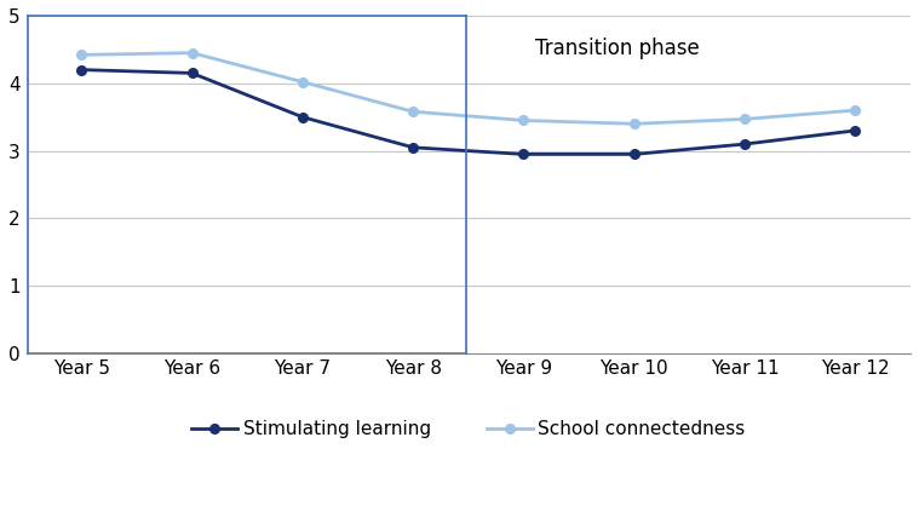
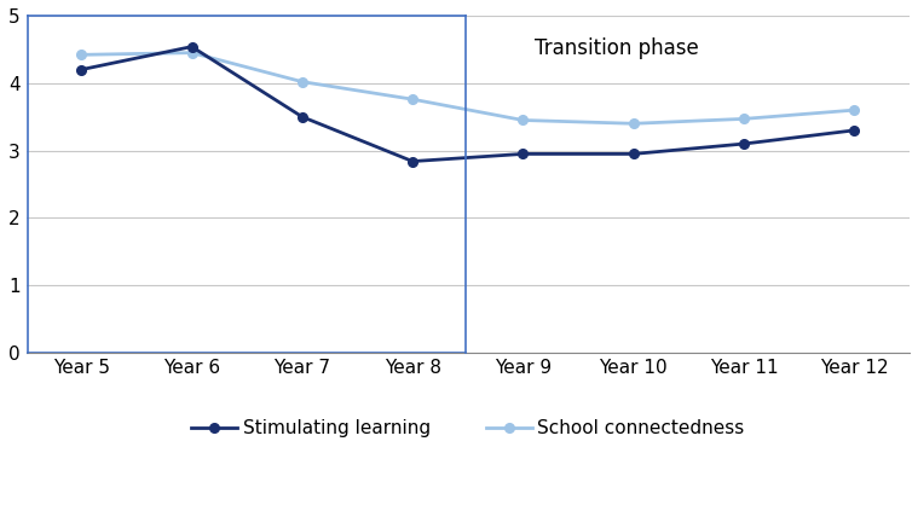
Stimulating learning/Year 6: 4.15 -> 4.54
Stimulating learning/Year 8: 3.05 -> 2.84
School connectedness/Year 8: 3.58 -> 3.76
